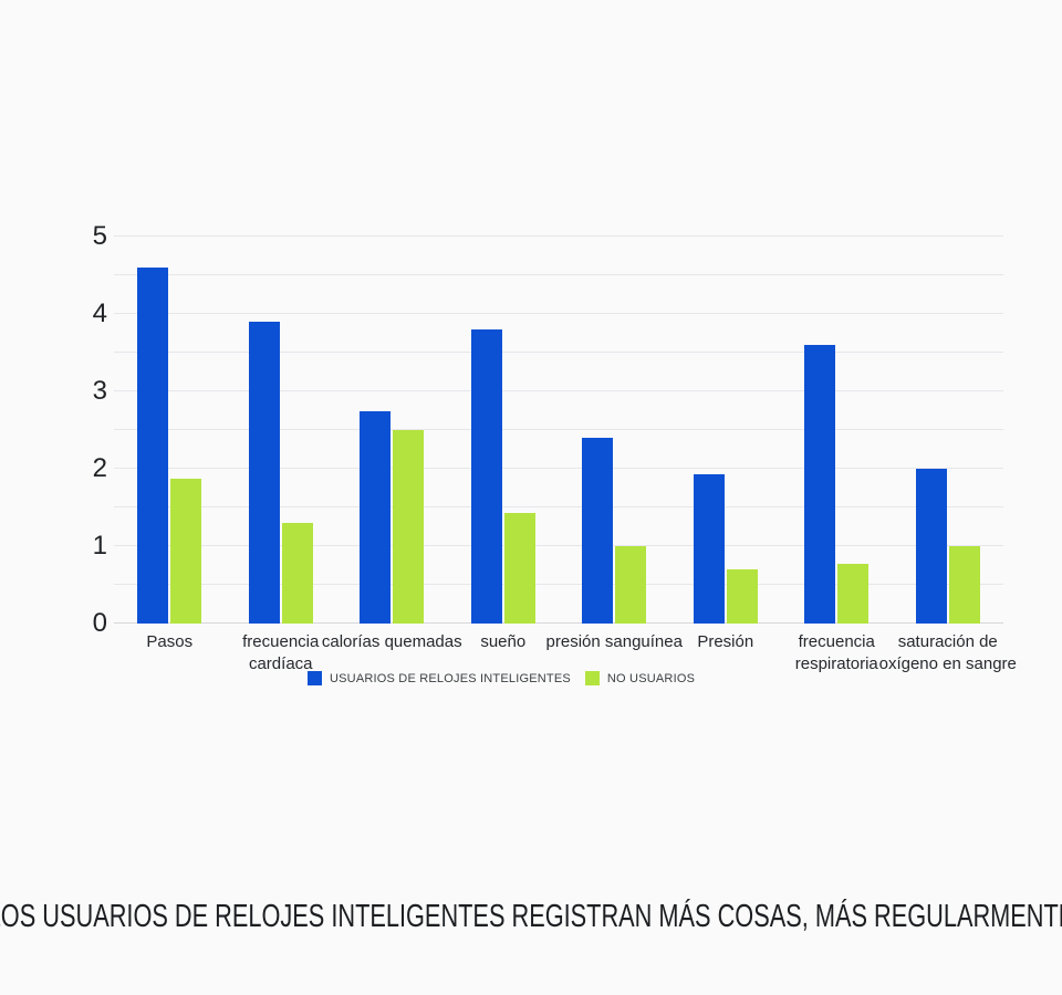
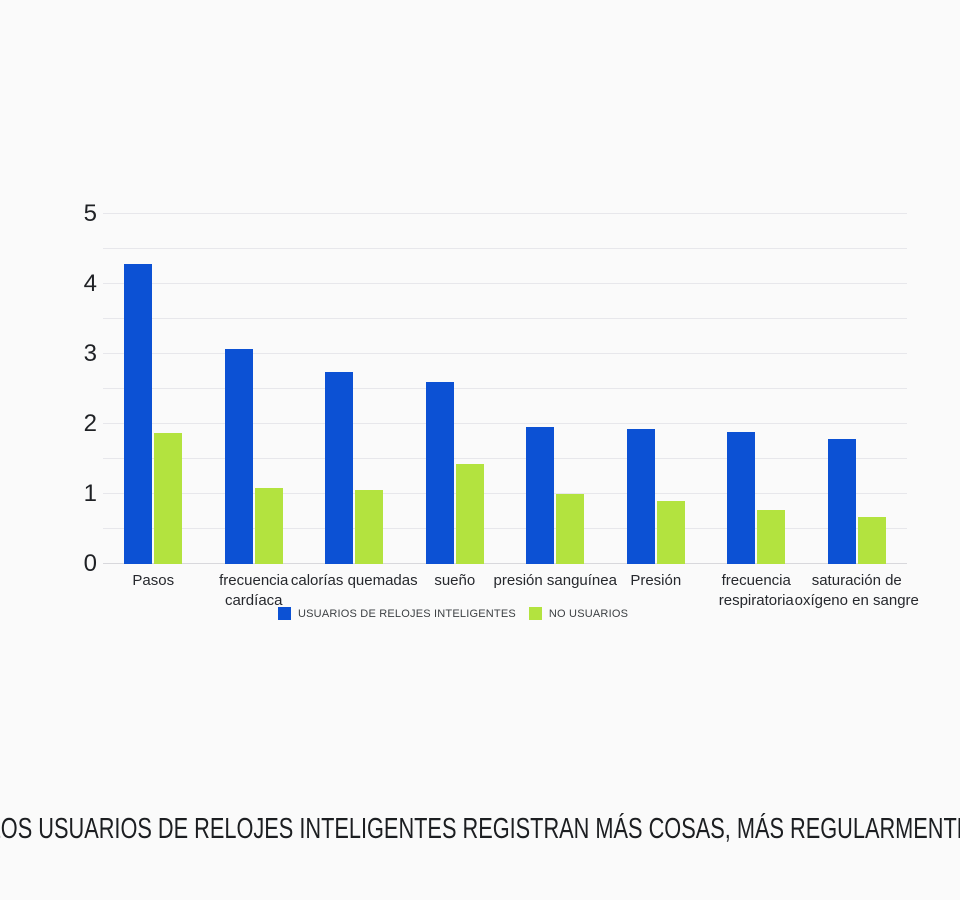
USUARIOS DE RELOJES INTELIGENTES/Pasos: 4.6 -> 4.3
USUARIOS DE RELOJES INTELIGENTES/frecuencia cardíaca: 3.9 -> 3.1
NO USUARIOS/frecuencia cardíaca: 1.3 -> 1.1
NO USUARIOS/calorías quemadas: 2.5 -> 1.1
USUARIOS DE RELOJES INTELIGENTES/sueño: 3.8 -> 2.6
USUARIOS DE RELOJES INTELIGENTES/presión sanguínea: 2.4 -> 2.0
NO USUARIOS/Presión: 0.7 -> 0.9
USUARIOS DE RELOJES INTELIGENTES/frecuencia respiratoria: 3.6 -> 1.9
USUARIOS DE RELOJES INTELIGENTES/saturación de oxígeno en sangre: 2.0 -> 1.8
NO USUARIOS/saturación de oxígeno en sangre: 1.0 -> 0.7
